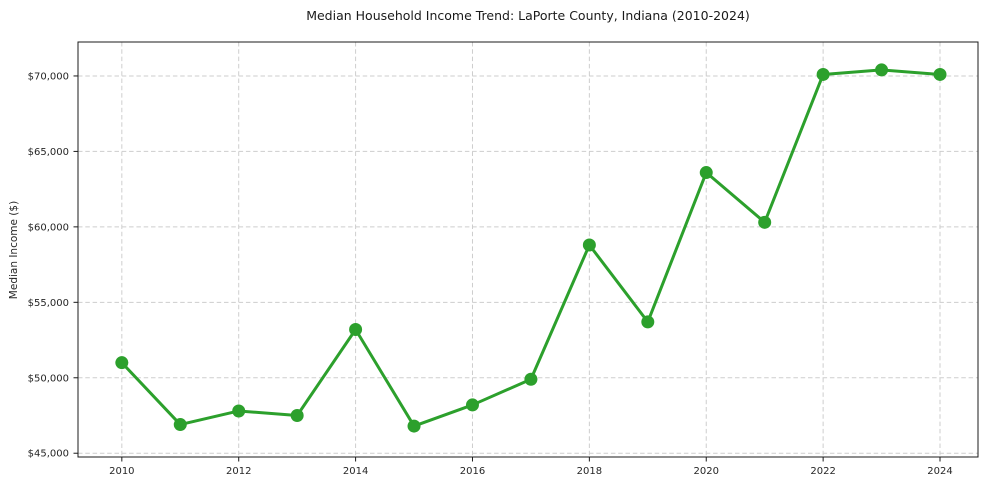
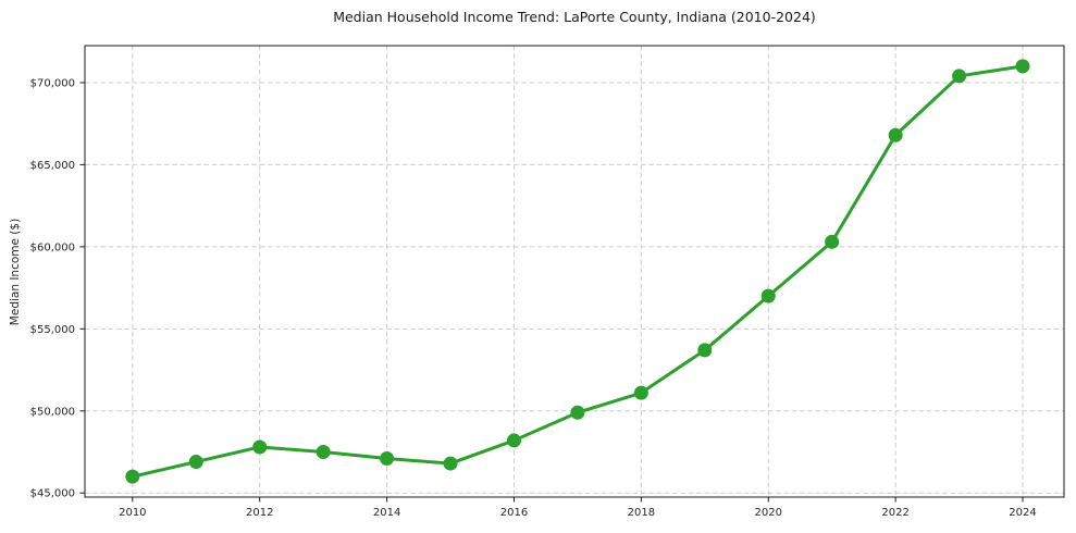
2010: $51000 -> $46000
2014: $53200 -> $47100
2018: $58800 -> $51100
2020: $63600 -> $57000
2022: $70100 -> $66800
2024: $70100 -> $71000
